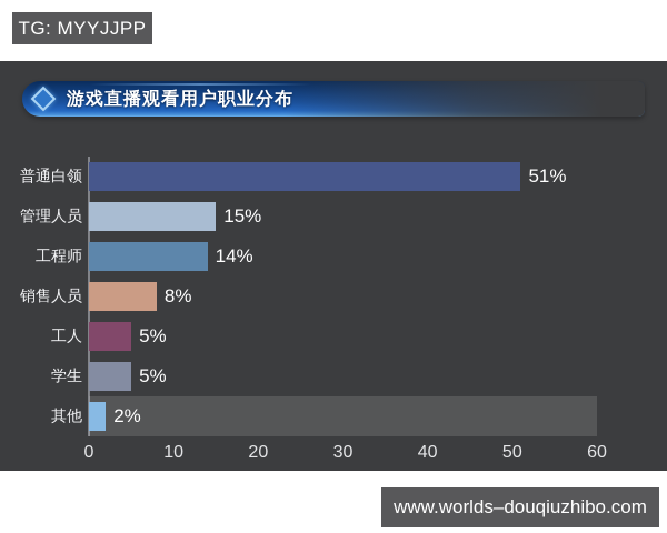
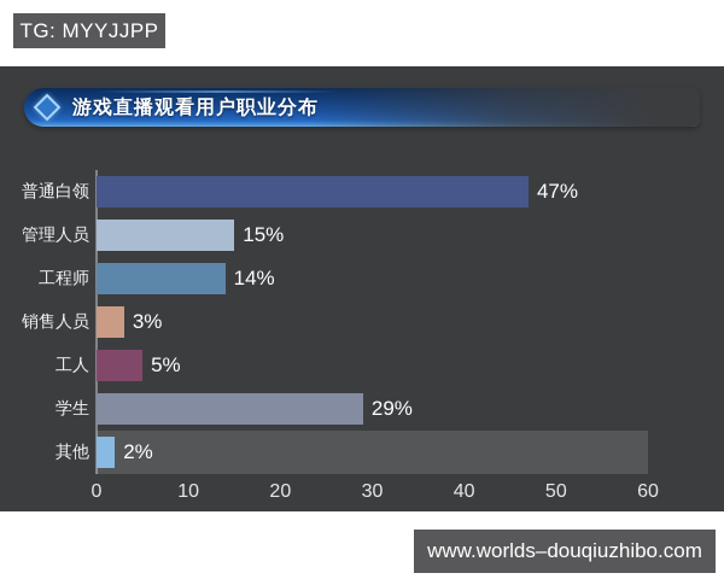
普通白领: 51% -> 47%
销售人员: 8% -> 3%
学生: 5% -> 29%
